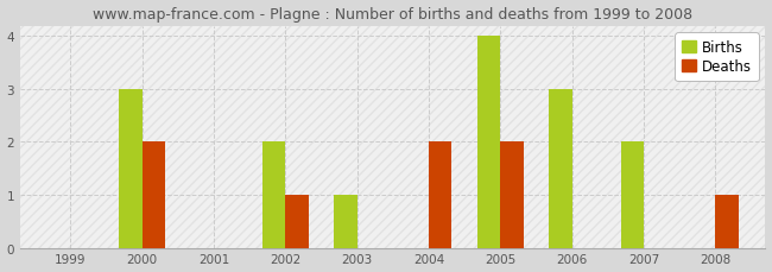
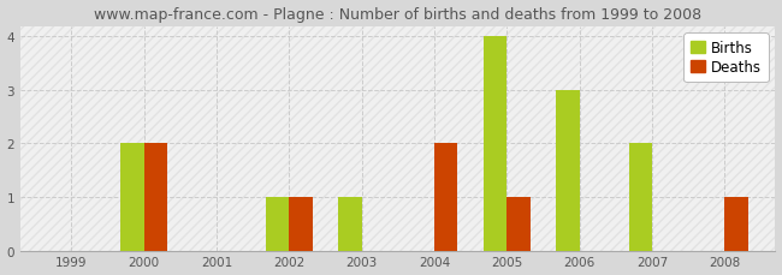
Births/2000: 3 -> 2
Births/2002: 2 -> 1
Deaths/2005: 2 -> 1
